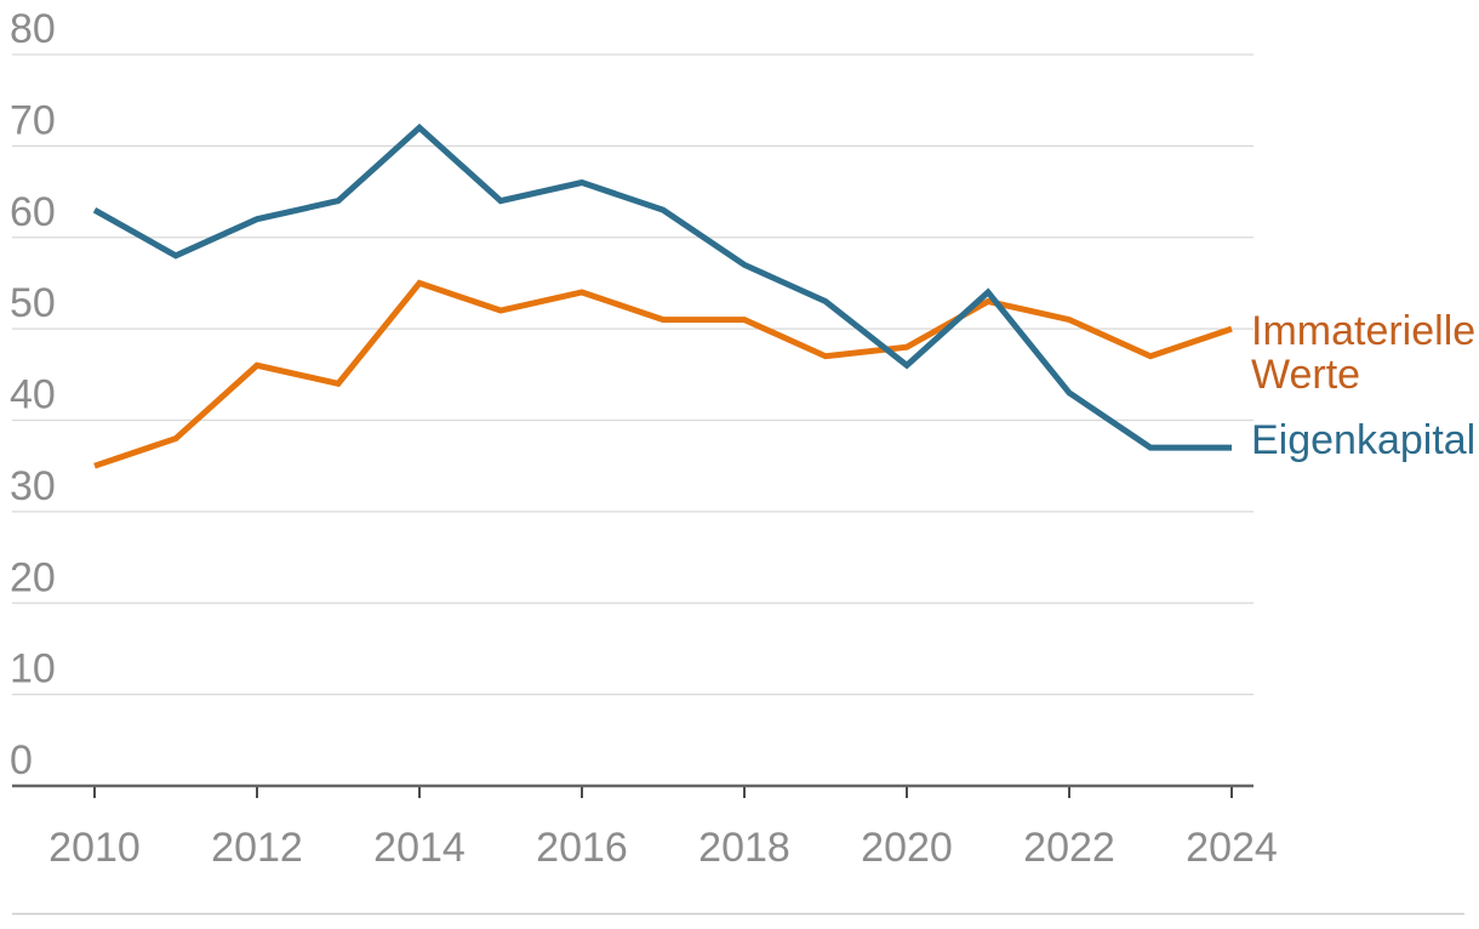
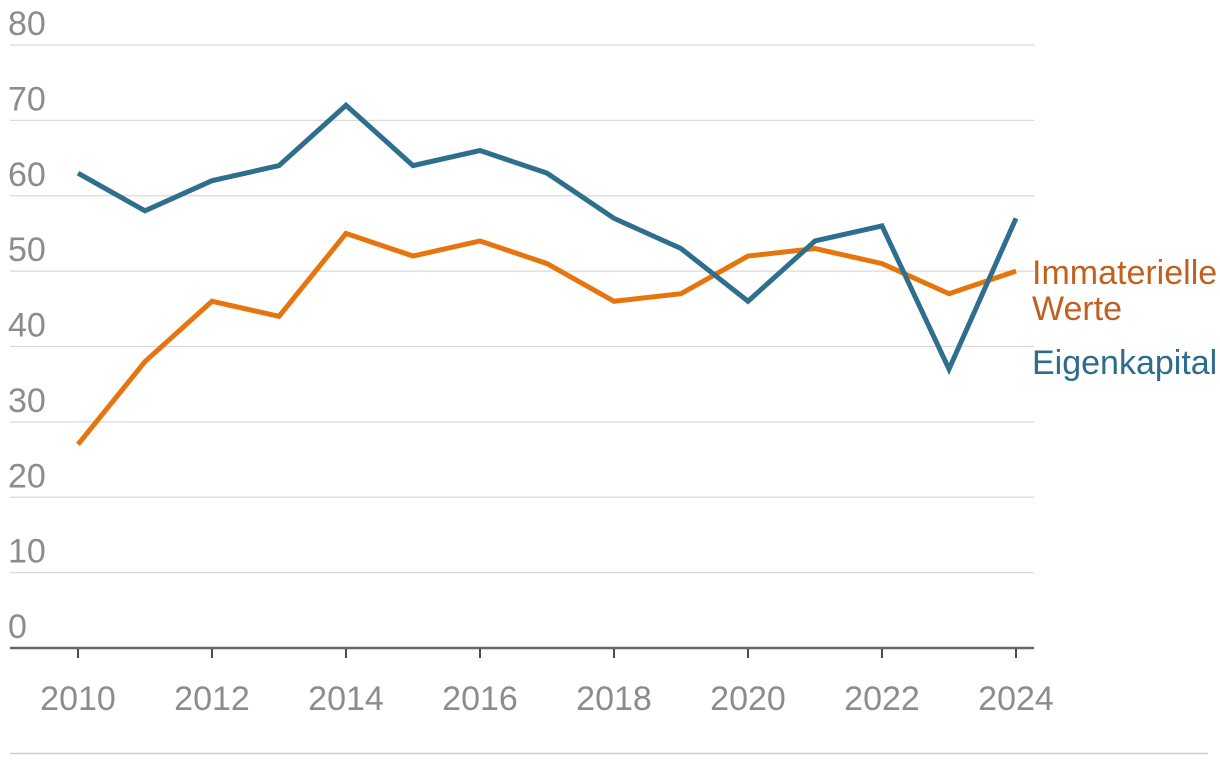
Immaterielle Werte/2010: 35 -> 27
Immaterielle Werte/2018: 51 -> 46
Immaterielle Werte/2020: 48 -> 52
Eigenkapital/2022: 43 -> 56
Eigenkapital/2024: 37 -> 57
